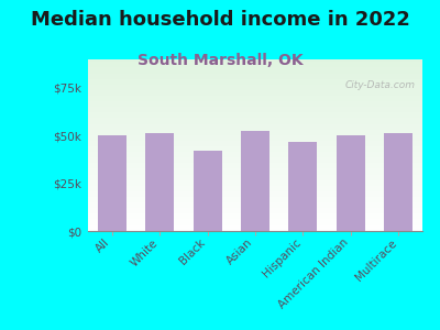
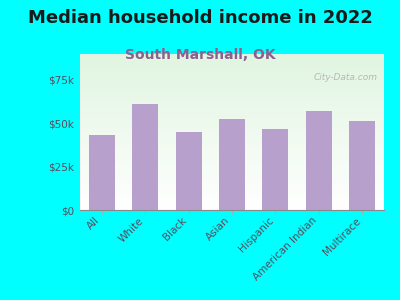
All: $50k -> $43k
White: $52k -> $61k
Black: $42k -> $45k
American Indian: $50k -> $57k
